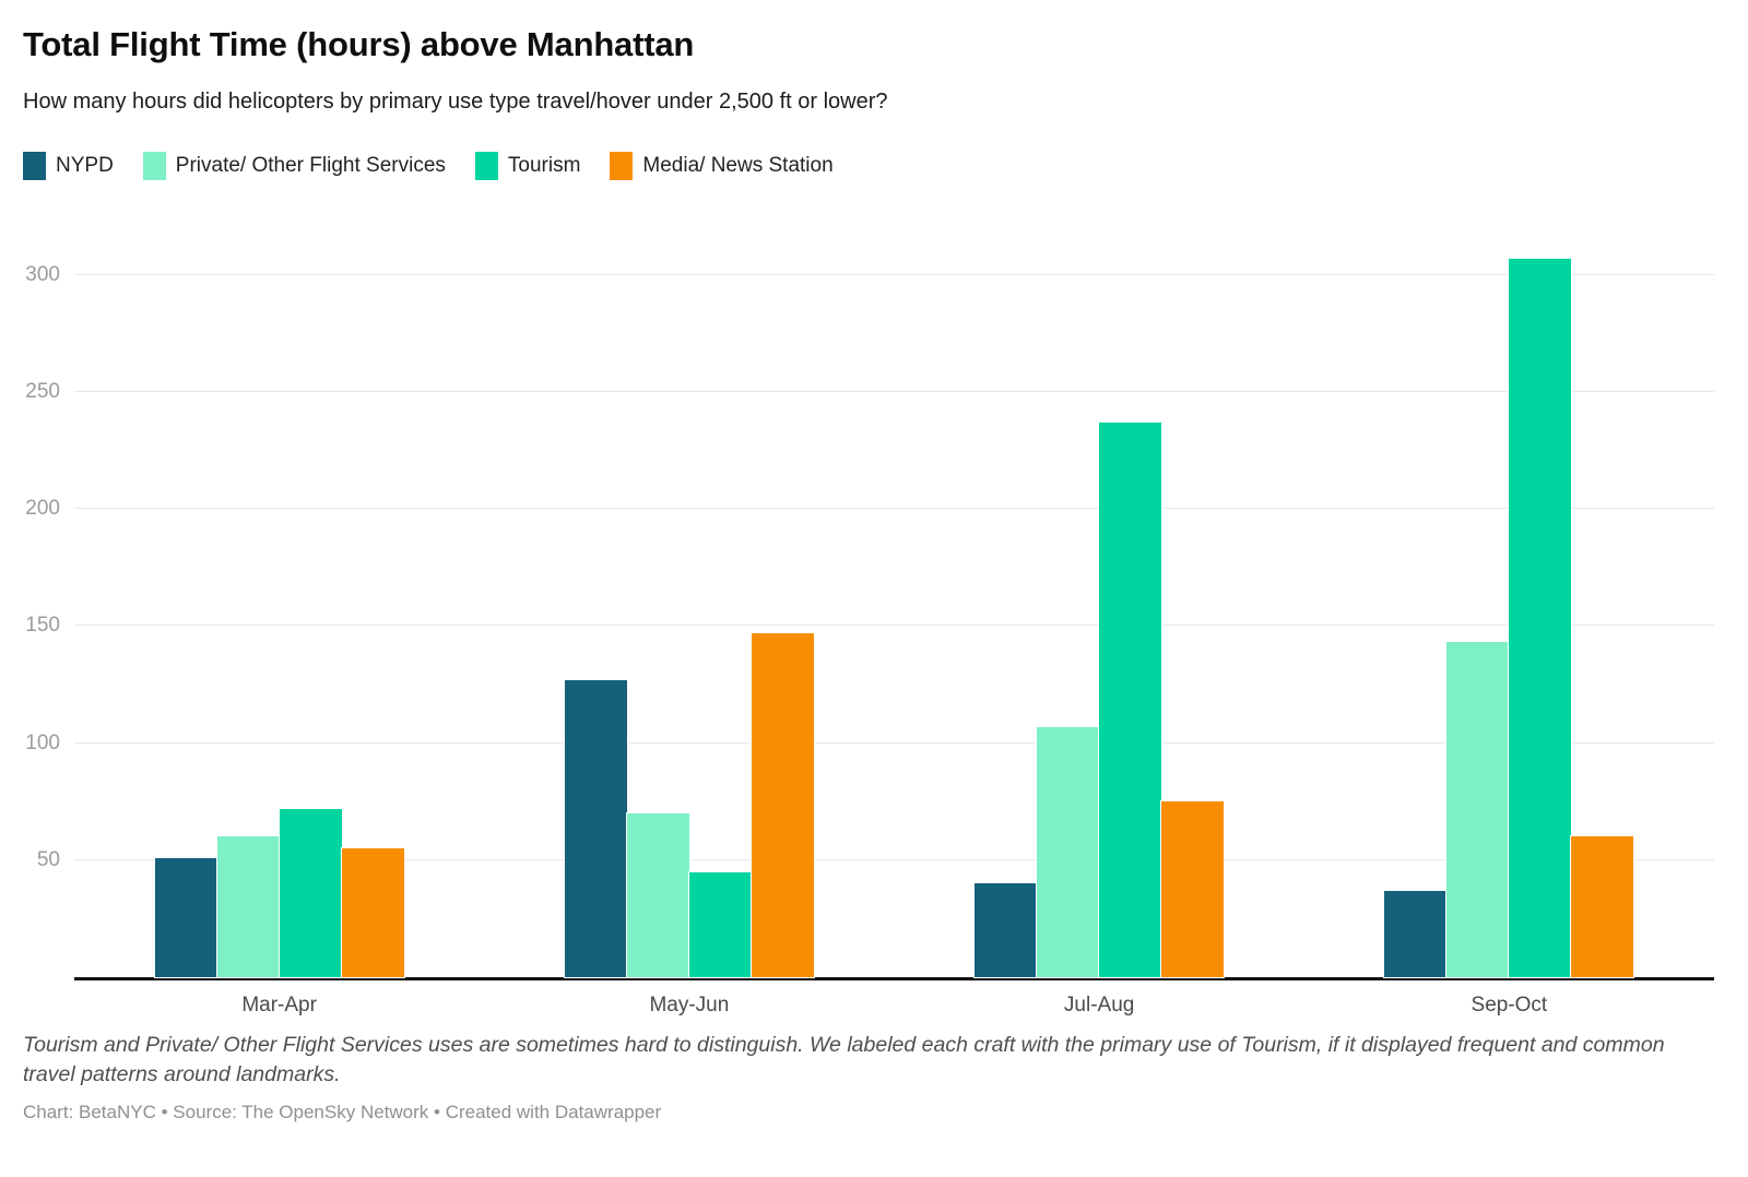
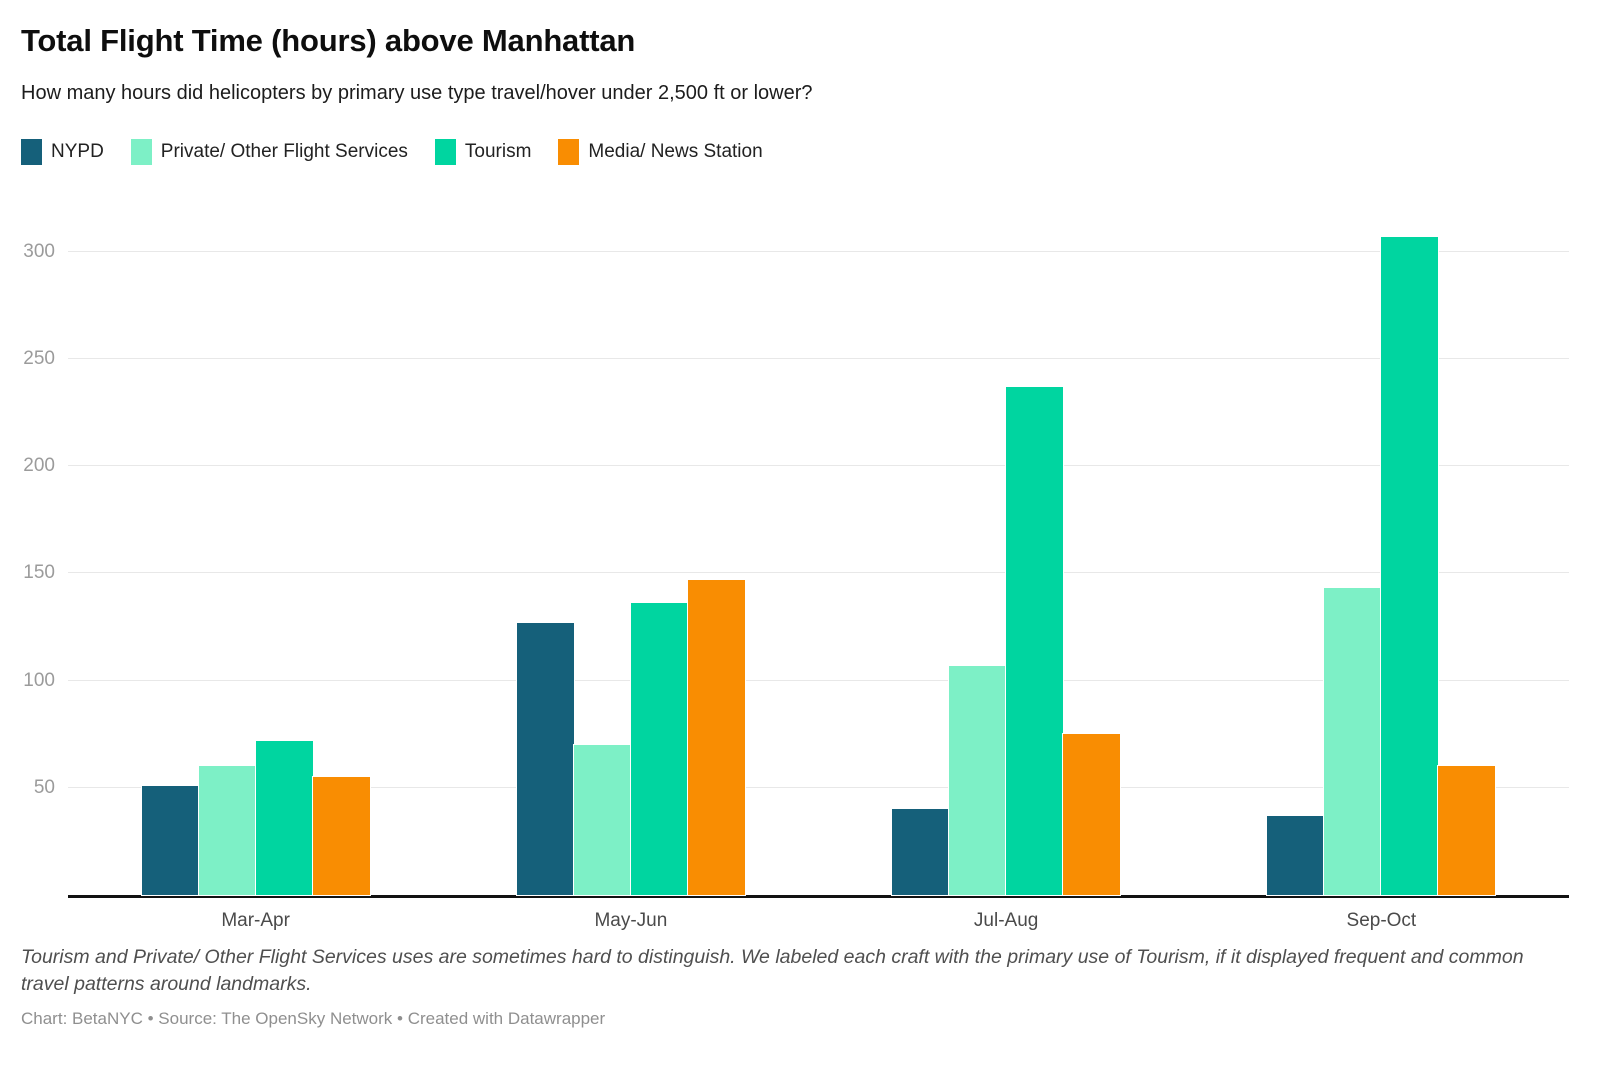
Tourism/May-Jun: 45 -> 136
